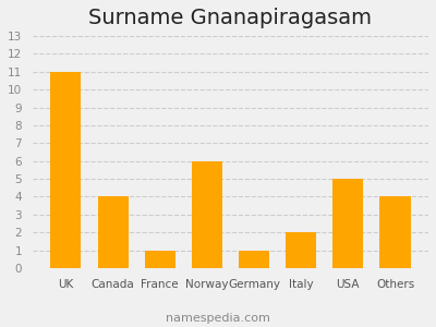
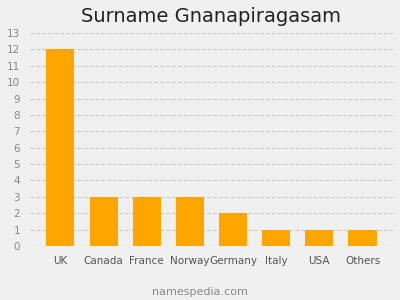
UK: 11 -> 12
Canada: 4 -> 3
France: 1 -> 3
Norway: 6 -> 3
Germany: 1 -> 2
Italy: 2 -> 1
USA: 5 -> 1
Others: 4 -> 1
